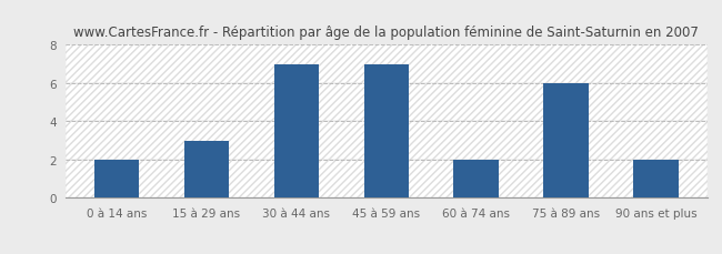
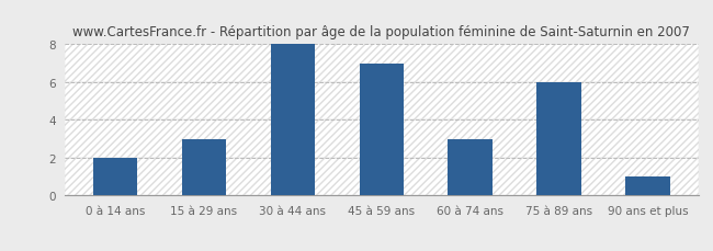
30 à 44 ans: 7 -> 8
60 à 74 ans: 2 -> 3
90 ans et plus: 2 -> 1
